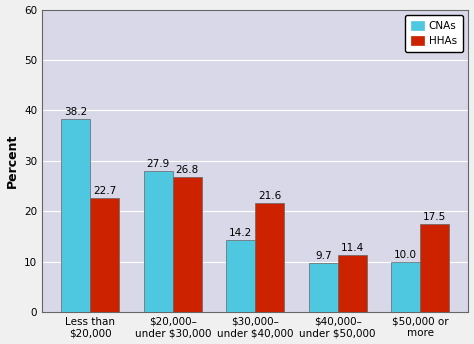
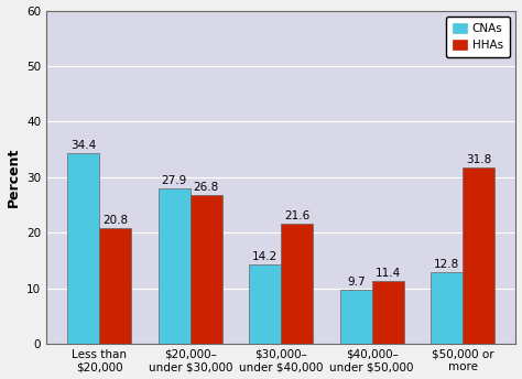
CNAs/Less than $20,000: 38.2 -> 34.4
HHAs/Less than $20,000: 22.7 -> 20.8
CNAs/$50,000 or more: 10.0 -> 12.8
HHAs/$50,000 or more: 17.5 -> 31.8
